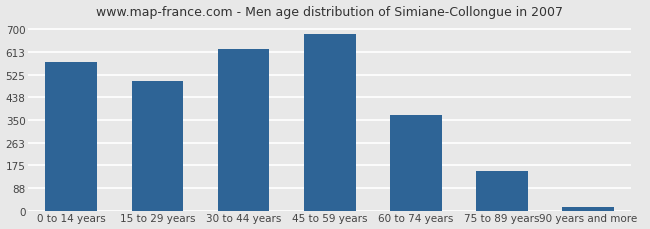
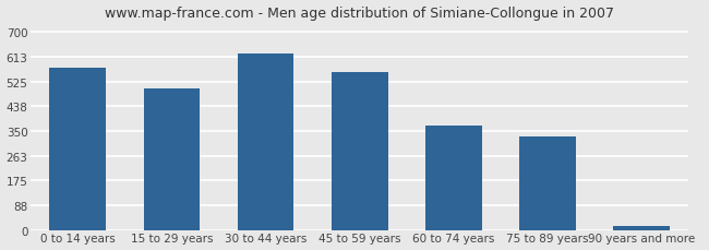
45 to 59 years: 680 -> 560
75 to 89 years: 155 -> 330
